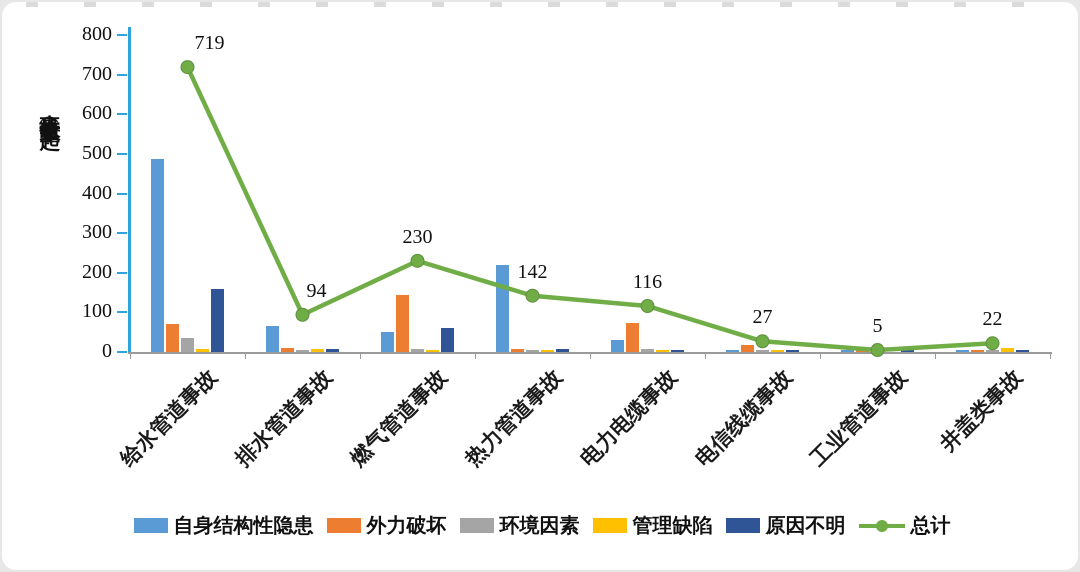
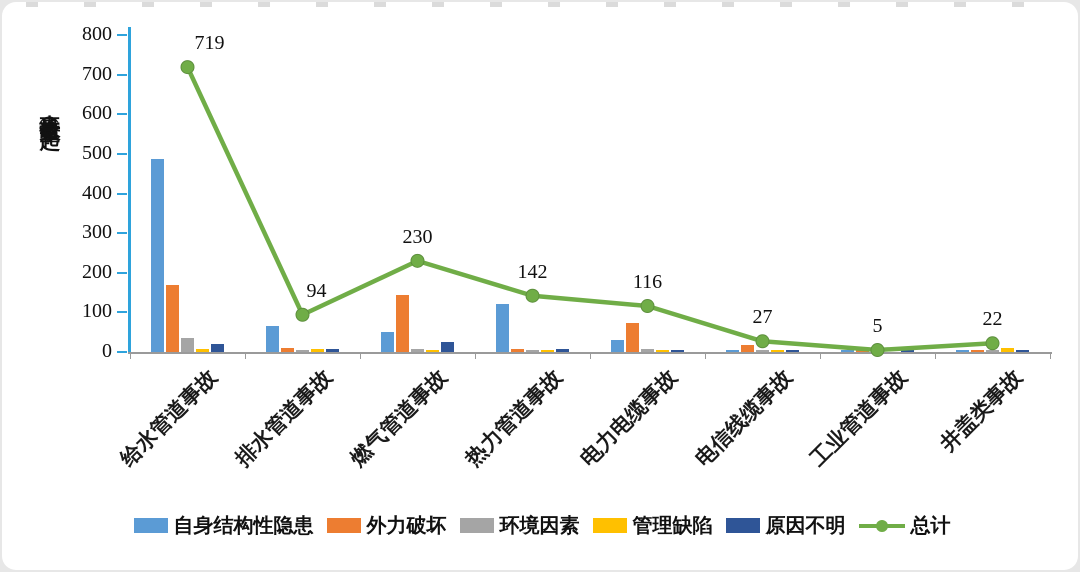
外力破坏/给水管道事故: 70 -> 170
原因不明/给水管道事故: 160 -> 20
原因不明/燃气管道事故: 60 -> 20
自身结构性隐患/热力管道事故: 220 -> 120
